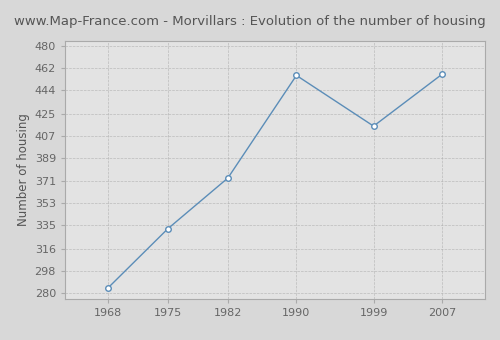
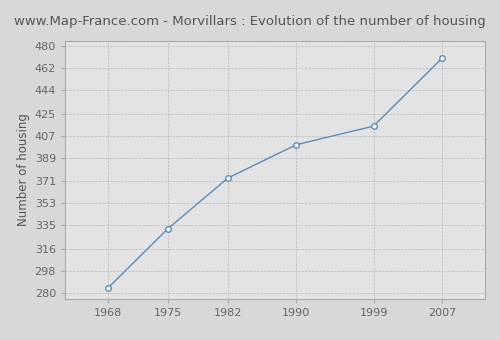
1990: 456 -> 400
2007: 457 -> 470
